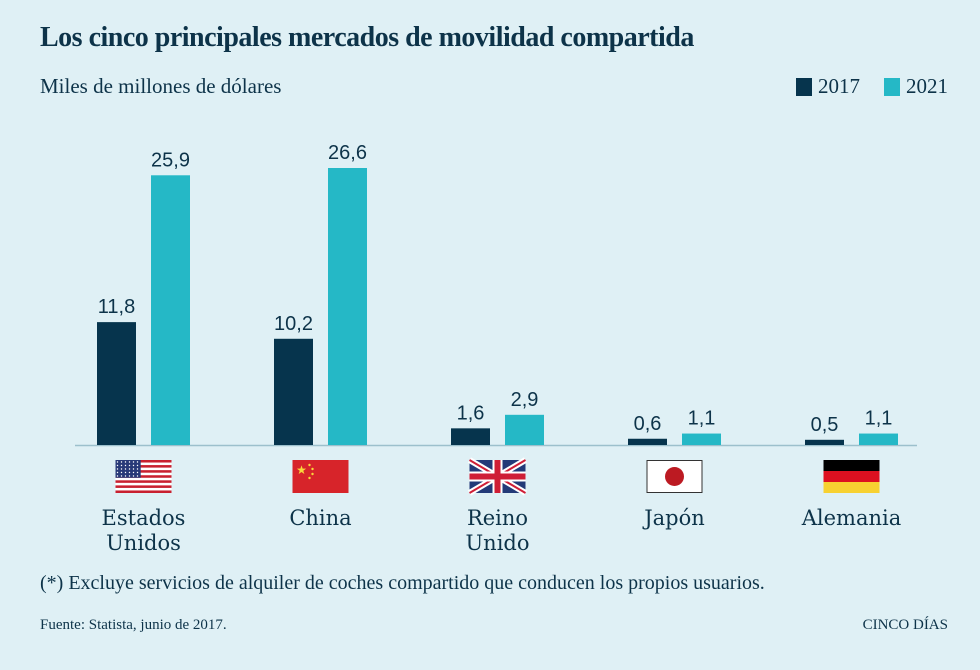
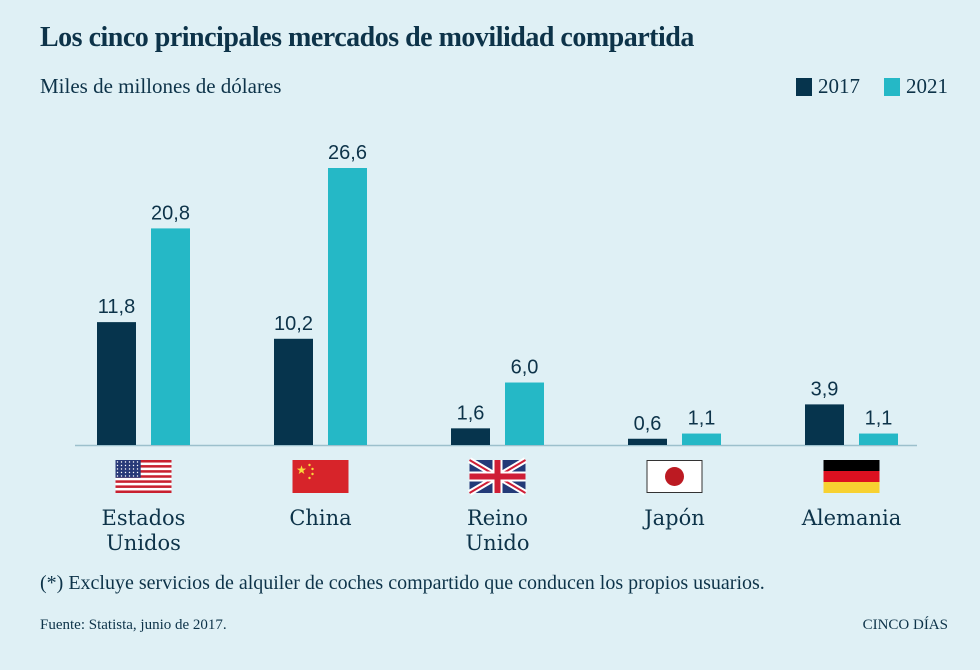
2021/Estados Unidos: 25,9 -> 20,8
2021/Reino Unido: 2,9 -> 6,0
2017/Alemania: 0,5 -> 3,9
